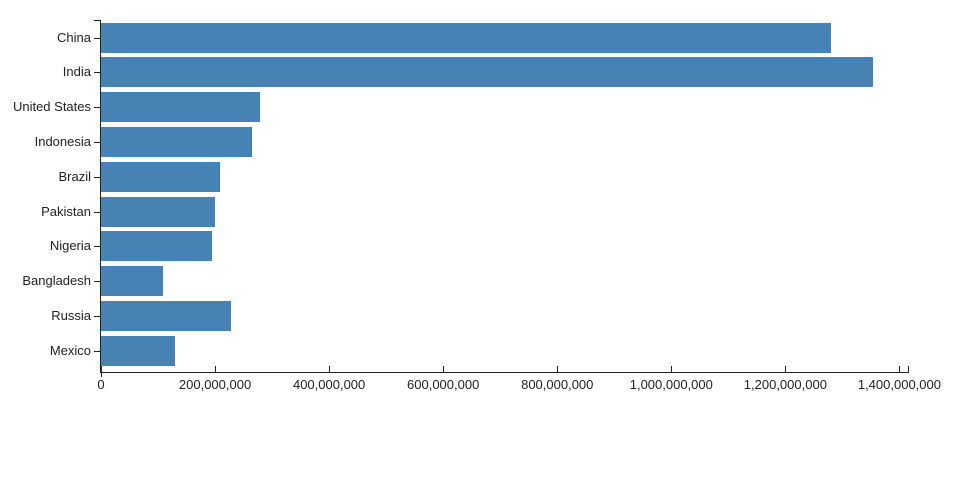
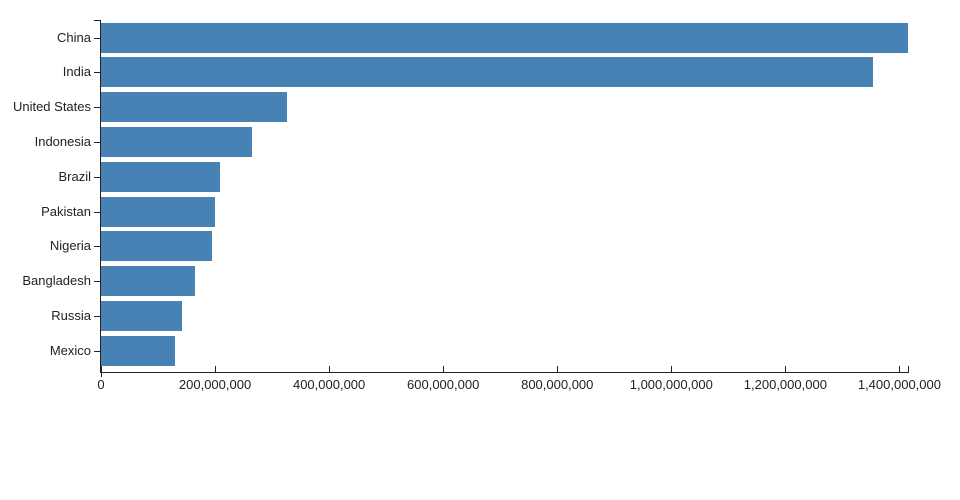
China: 1280000000 -> 1420000000
United States: 280000000 -> 330000000
Bangladesh: 110000000 -> 170000000
Russia: 230000000 -> 140000000
